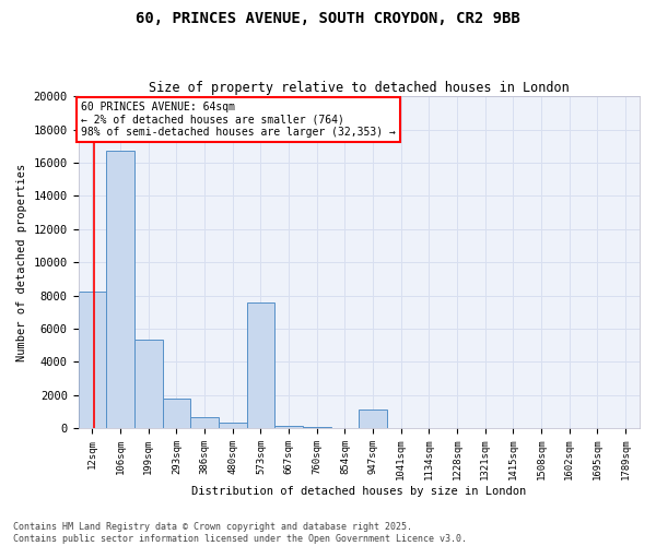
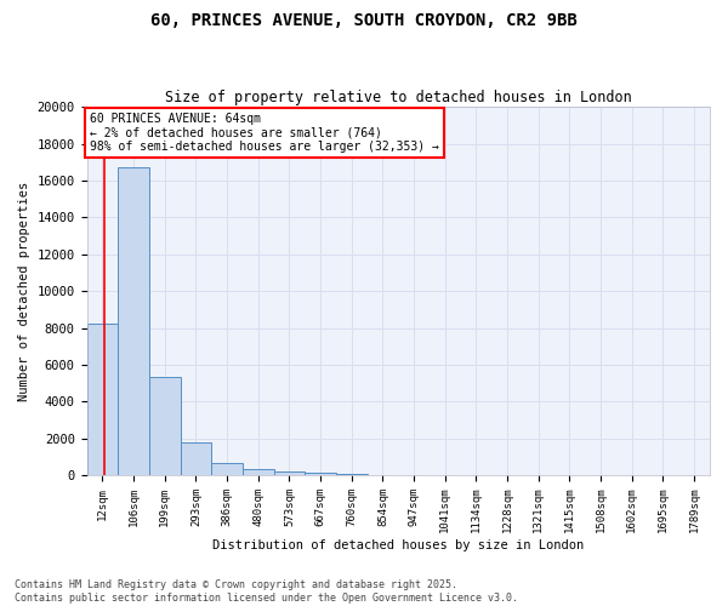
573sqm: 7600 -> 200
947sqm: 1100 -> 0
